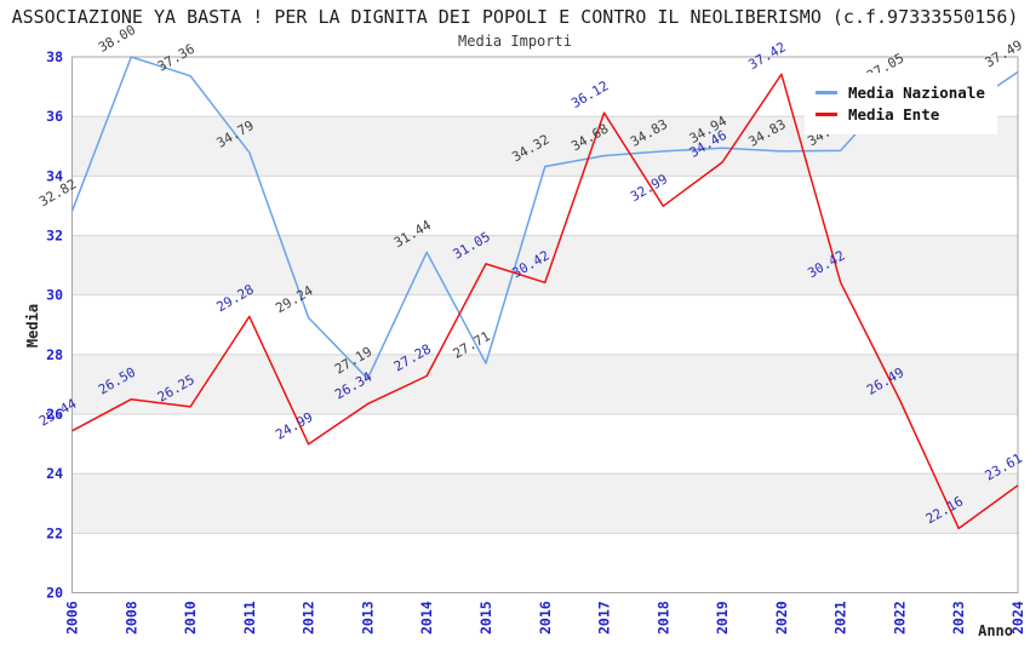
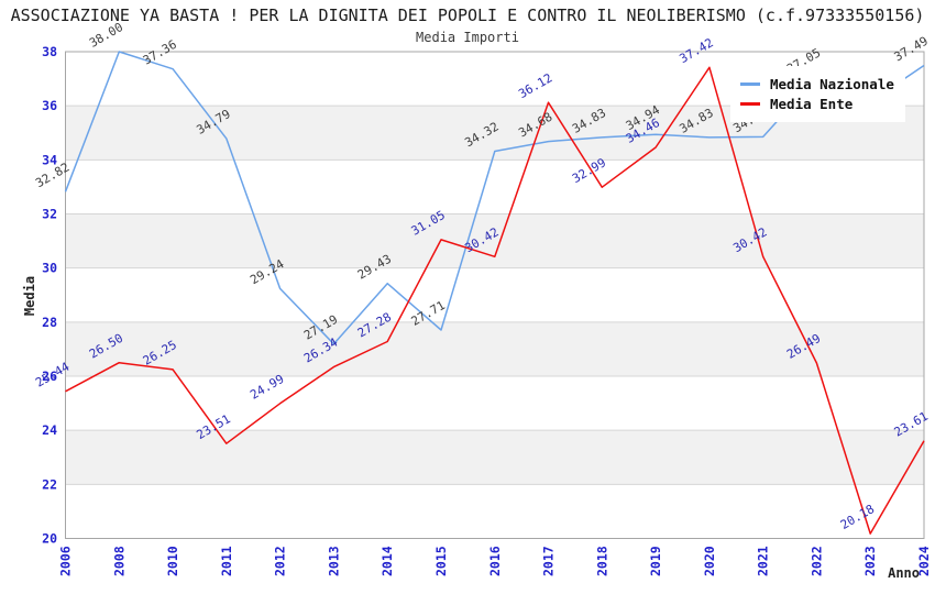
Media Ente/2011: 29.28 -> 23.51
Media Nazionale/2014: 31.44 -> 29.43
Media Ente/2023: 22.16 -> 20.18
